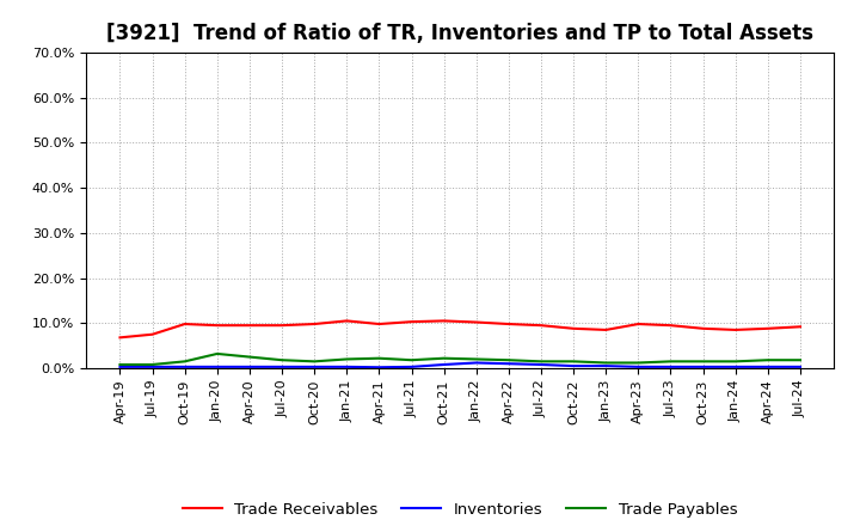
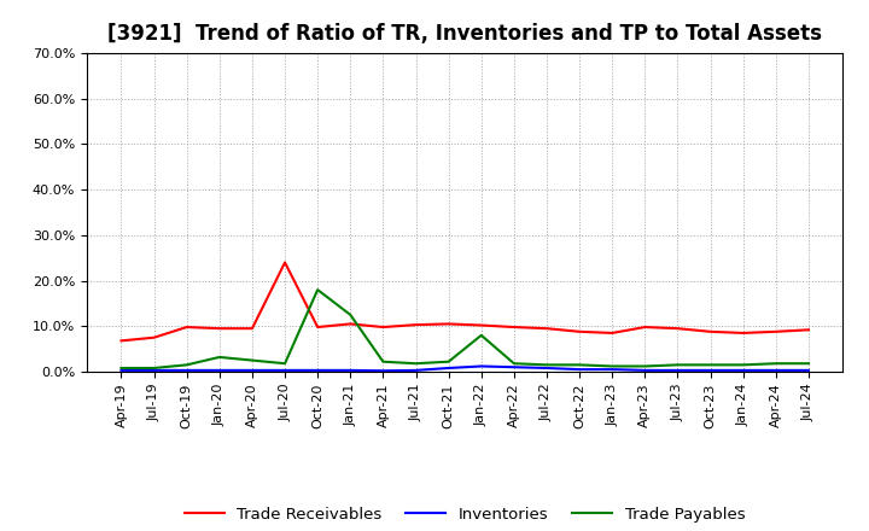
Trade Receivables/Jul-20: 9.5% -> 24.0%
Trade Payables/Oct-20: 1.5% -> 18.0%
Trade Payables/Jan-21: 2.0% -> 12.5%
Trade Payables/Jan-22: 2.0% -> 8.0%
